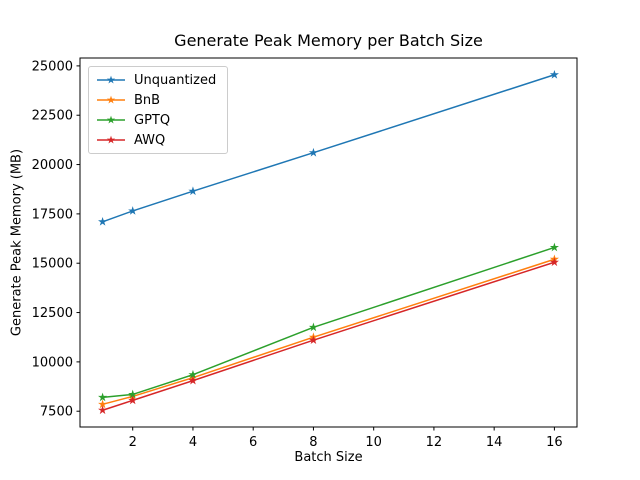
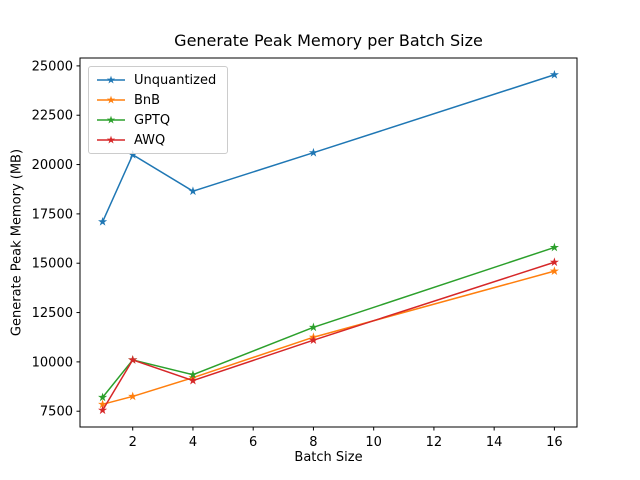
Unquantized/2: 17600 -> 20500
GPTQ/2: 8400 -> 10100
AWQ/2: 8000 -> 10100
BnB/16: 15200 -> 14600
